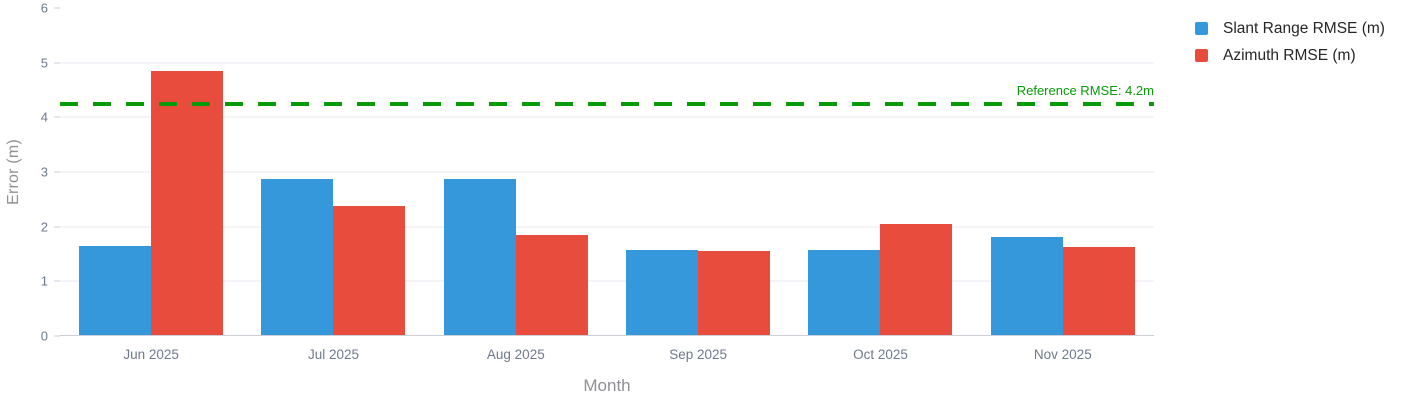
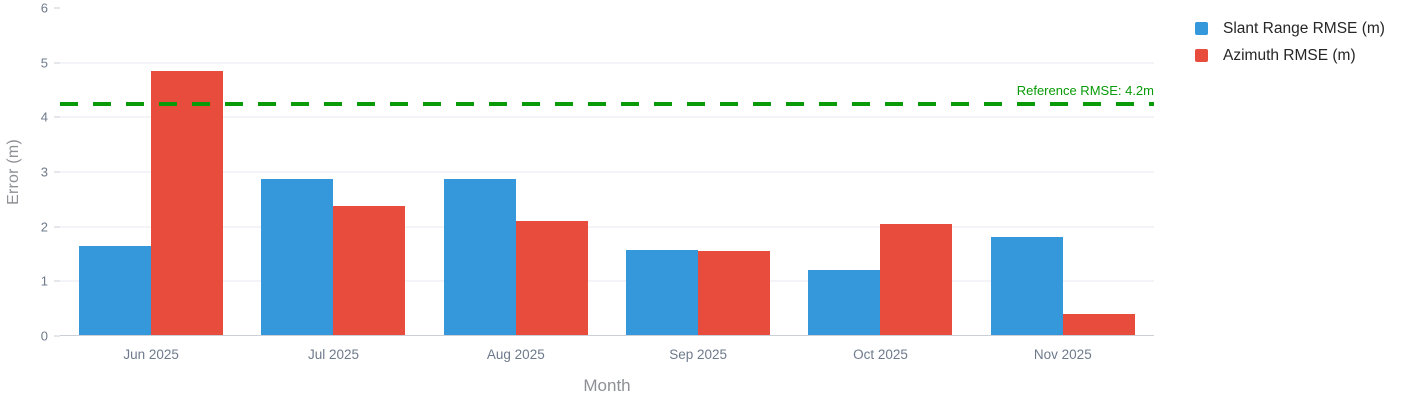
Azimuth RMSE (m)/Aug 2025: 1.9 -> 2.1
Slant Range RMSE (m)/Oct 2025: 1.6 -> 1.2
Azimuth RMSE (m)/Nov 2025: 1.6 -> 0.4
